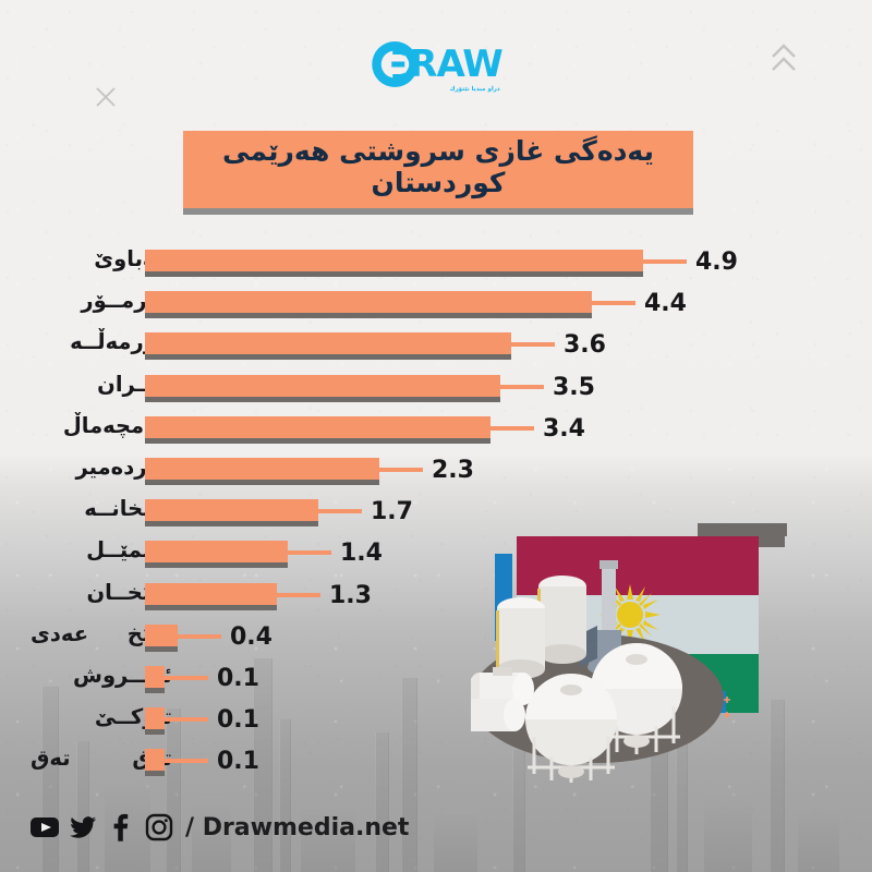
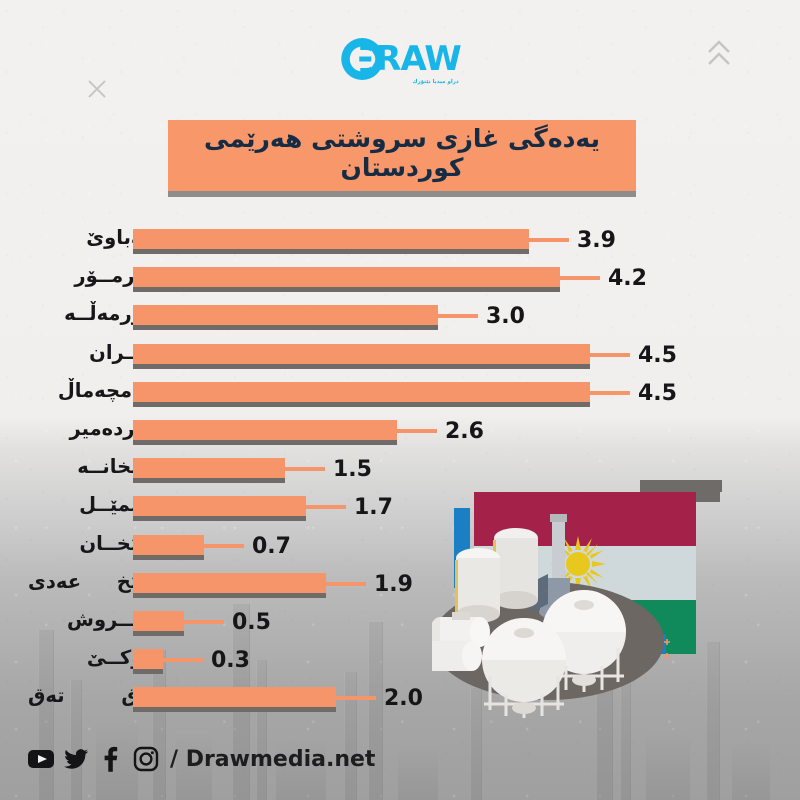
بنەباوێ: 4.9 -> 3.9
کۆرمــۆر: 4.4 -> 4.2
خورمەڵــە: 3.6 -> 3.0
میــران: 3.5 -> 4.5
چەمچەماڵ: 3.4 -> 4.5
کوردەمیر: 2.3 -> 2.6
تۆپخانــە: 1.7 -> 1.5
سیمێــل: 1.4 -> 1.7
شێخــان: 1.3 -> 0.7
شێخ عەدی: 0.4 -> 1.9
ئەتــروش: 0.1 -> 0.5
تاوکــێ: 0.1 -> 0.3
تەق تەق: 0.1 -> 2.0
